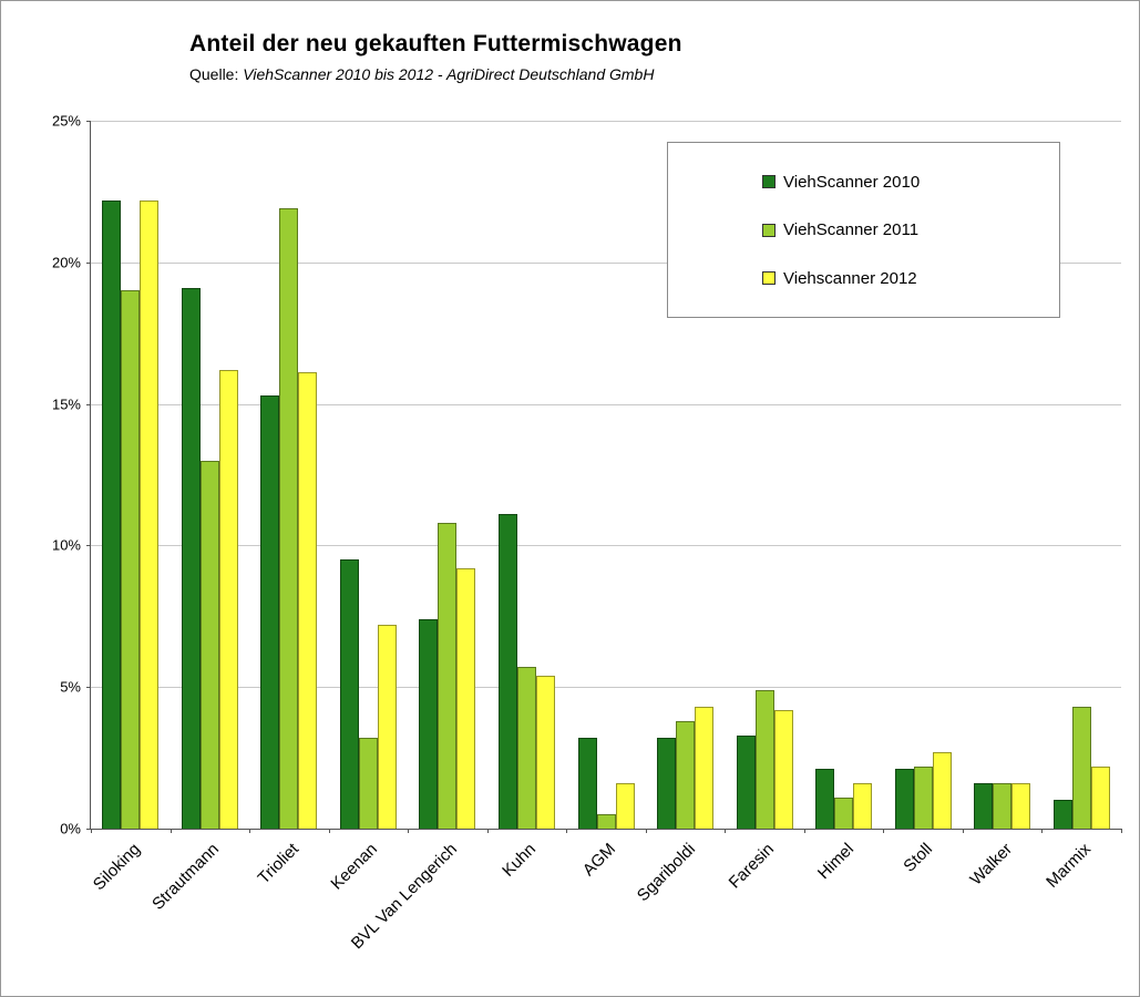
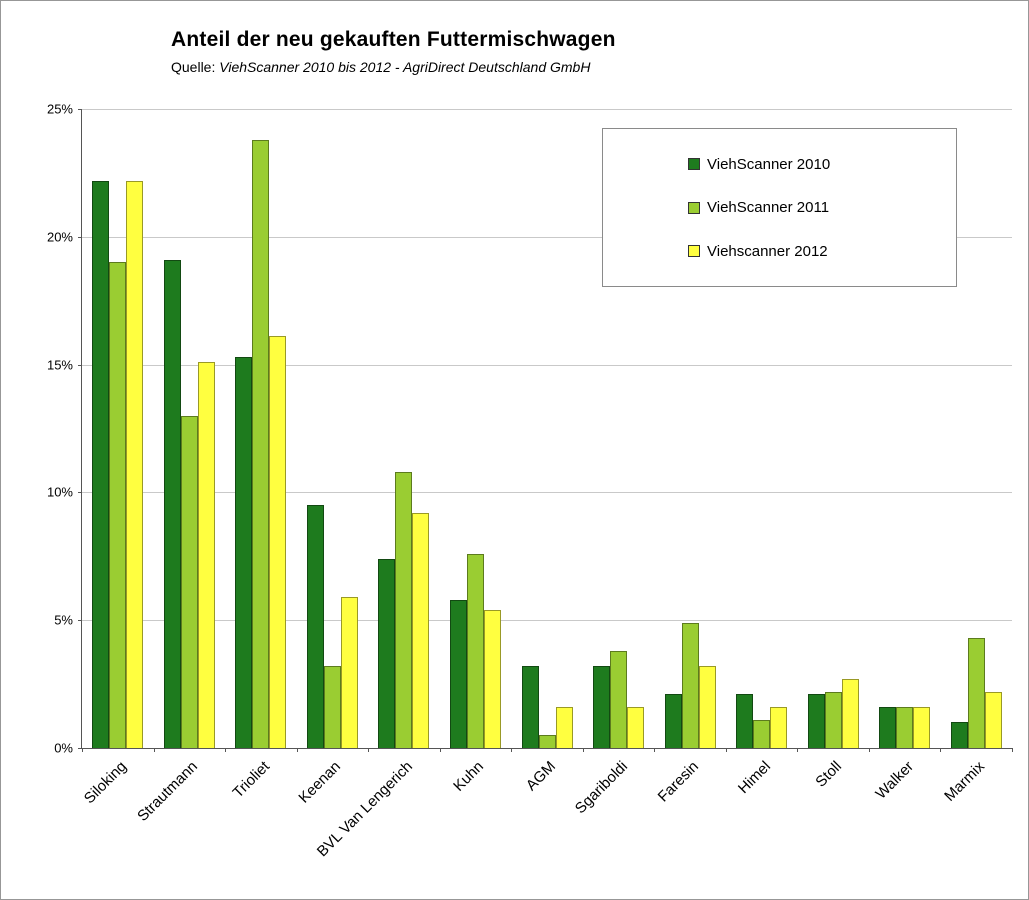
Viehscanner 2012/Strautmann: 16.2% -> 15.1%
ViehScanner 2011/Trioliet: 21.9% -> 23.8%
Viehscanner 2012/Keenan: 7.2% -> 5.9%
ViehScanner 2010/Kuhn: 11.1% -> 5.8%
ViehScanner 2011/Kuhn: 5.7% -> 7.6%
Viehscanner 2012/Sgariboldi: 4.3% -> 1.6%
ViehScanner 2010/Faresin: 3.3% -> 2.1%
Viehscanner 2012/Faresin: 4.2% -> 3.2%
